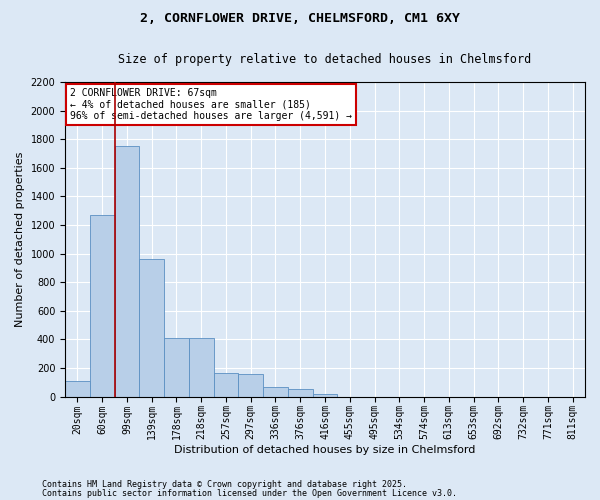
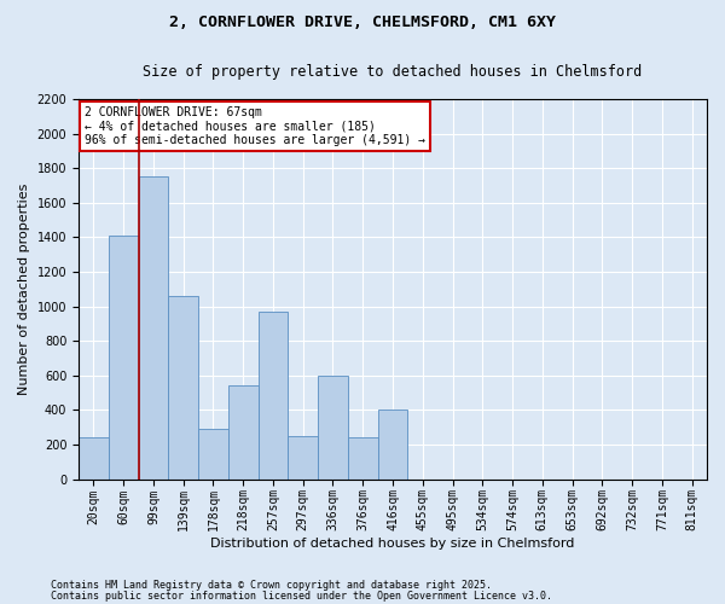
20sqm: 110 -> 240
60sqm: 1270 -> 1410
139sqm: 960 -> 1060
178sqm: 410 -> 290
218sqm: 410 -> 540
257sqm: 160 -> 970
297sqm: 160 -> 250
336sqm: 60 -> 600
376sqm: 60 -> 240
416sqm: 20 -> 400
